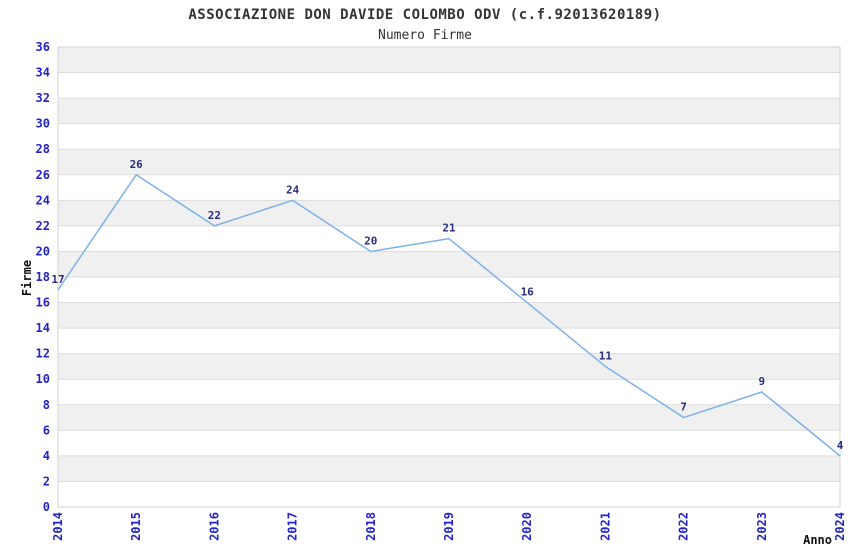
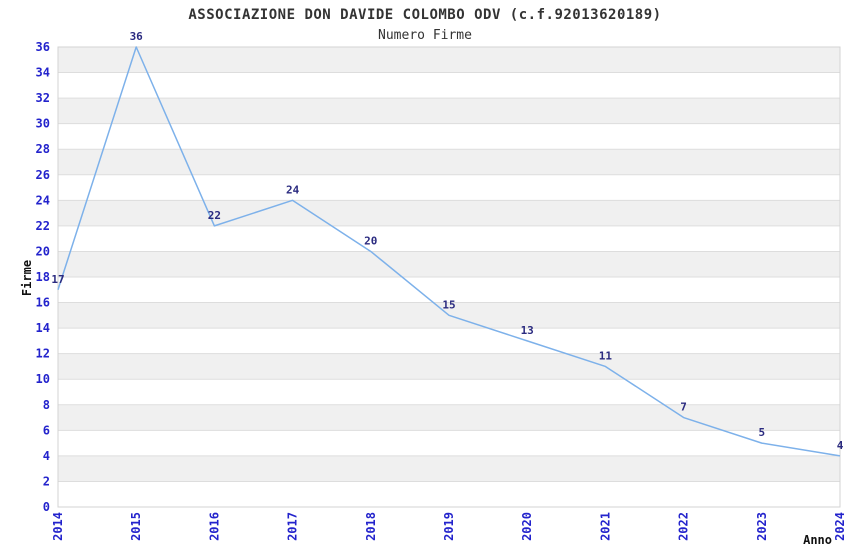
2015: 26 -> 36
2019: 21 -> 15
2020: 16 -> 13
2023: 9 -> 5
